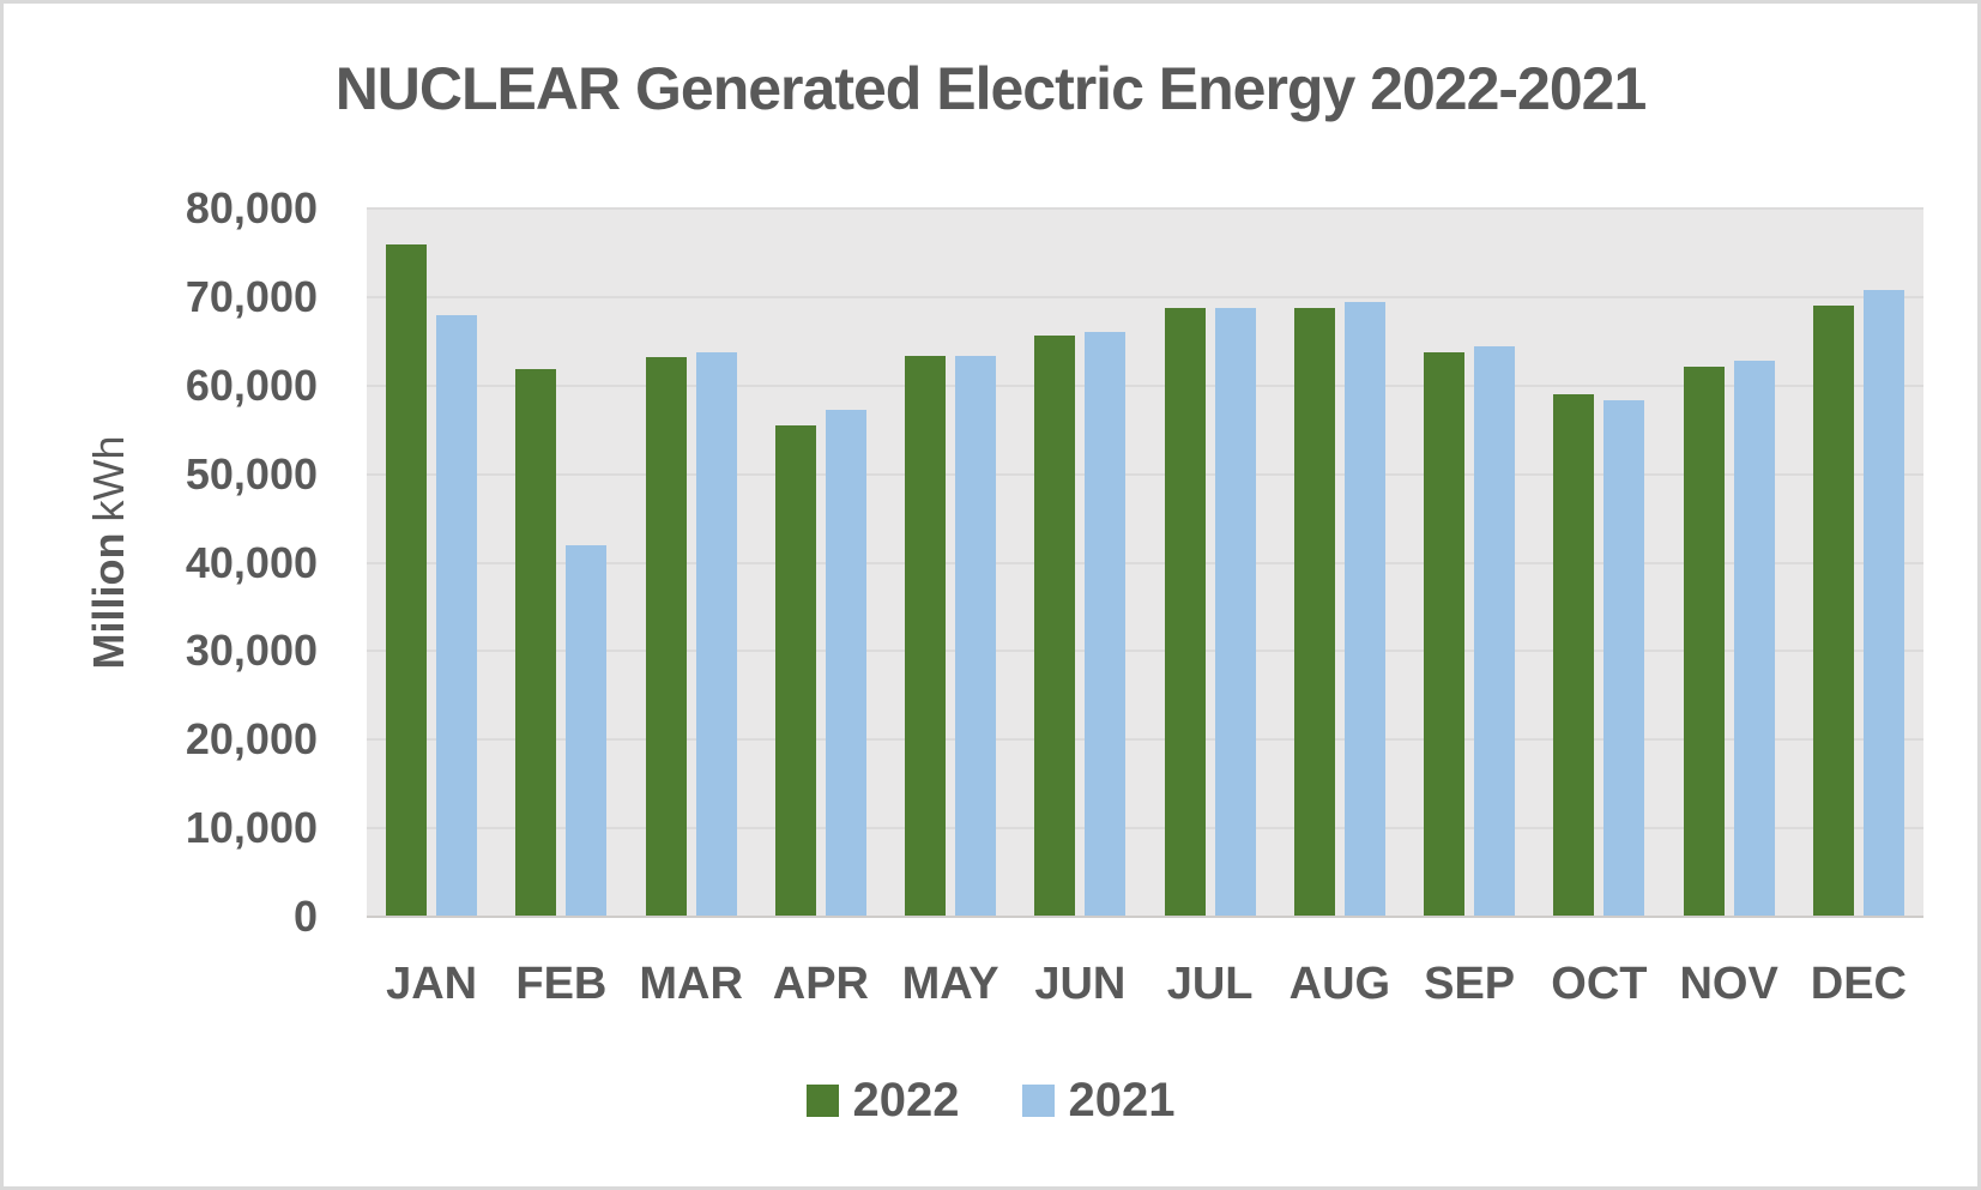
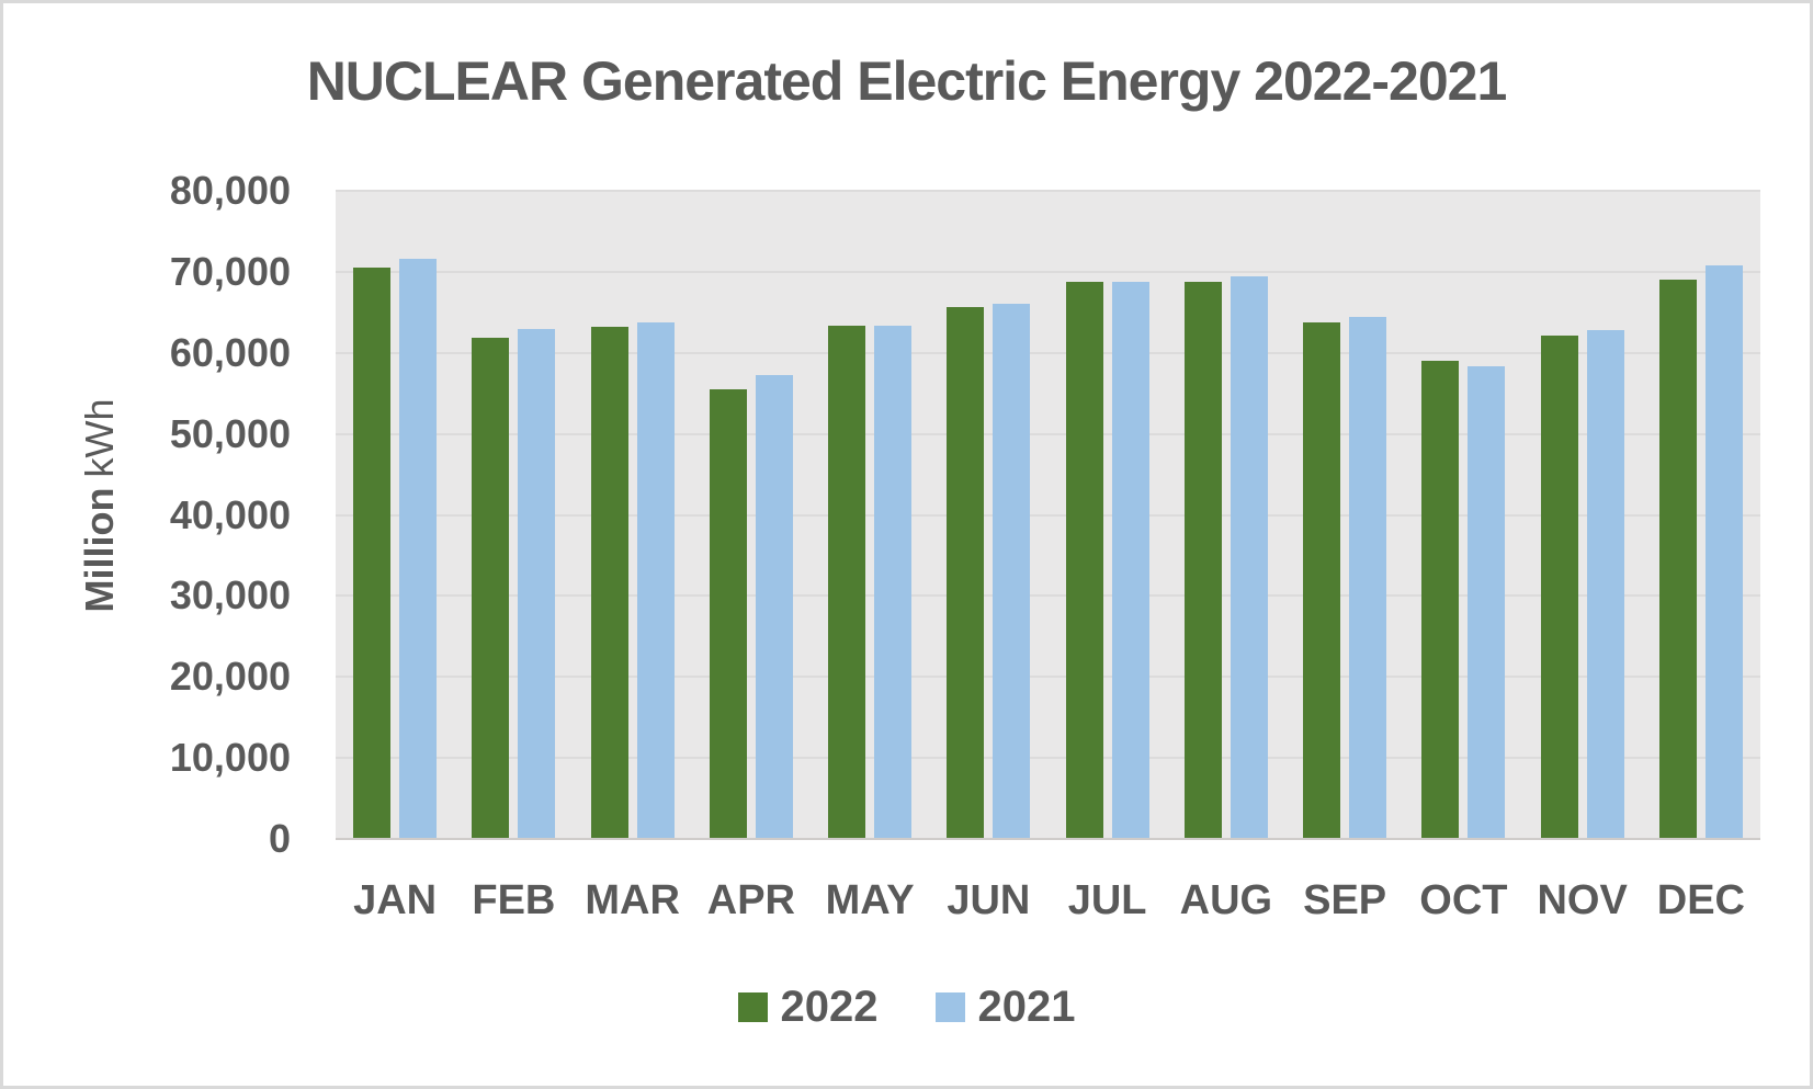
2022/JAN: 76000 -> 70000
2021/JAN: 68000 -> 72000
2021/FEB: 42000 -> 63000
